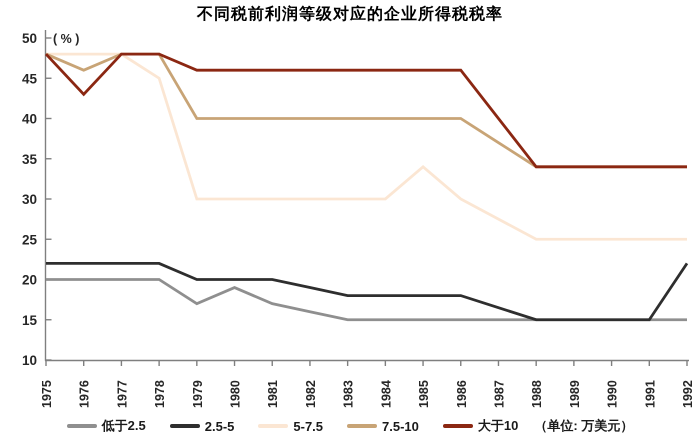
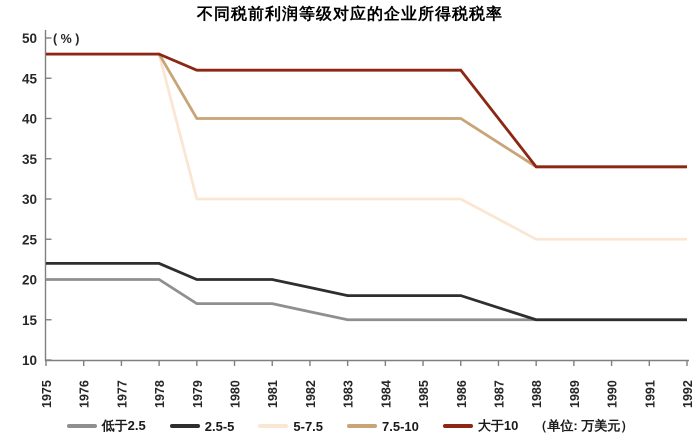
7.5-10/1976: 46 -> 48
大于10/1976: 43 -> 48
5-7.5/1978: 45 -> 48
低于2.5/1980: 19 -> 17
5-7.5/1985: 34 -> 30
2.5-5/1992: 22 -> 15
